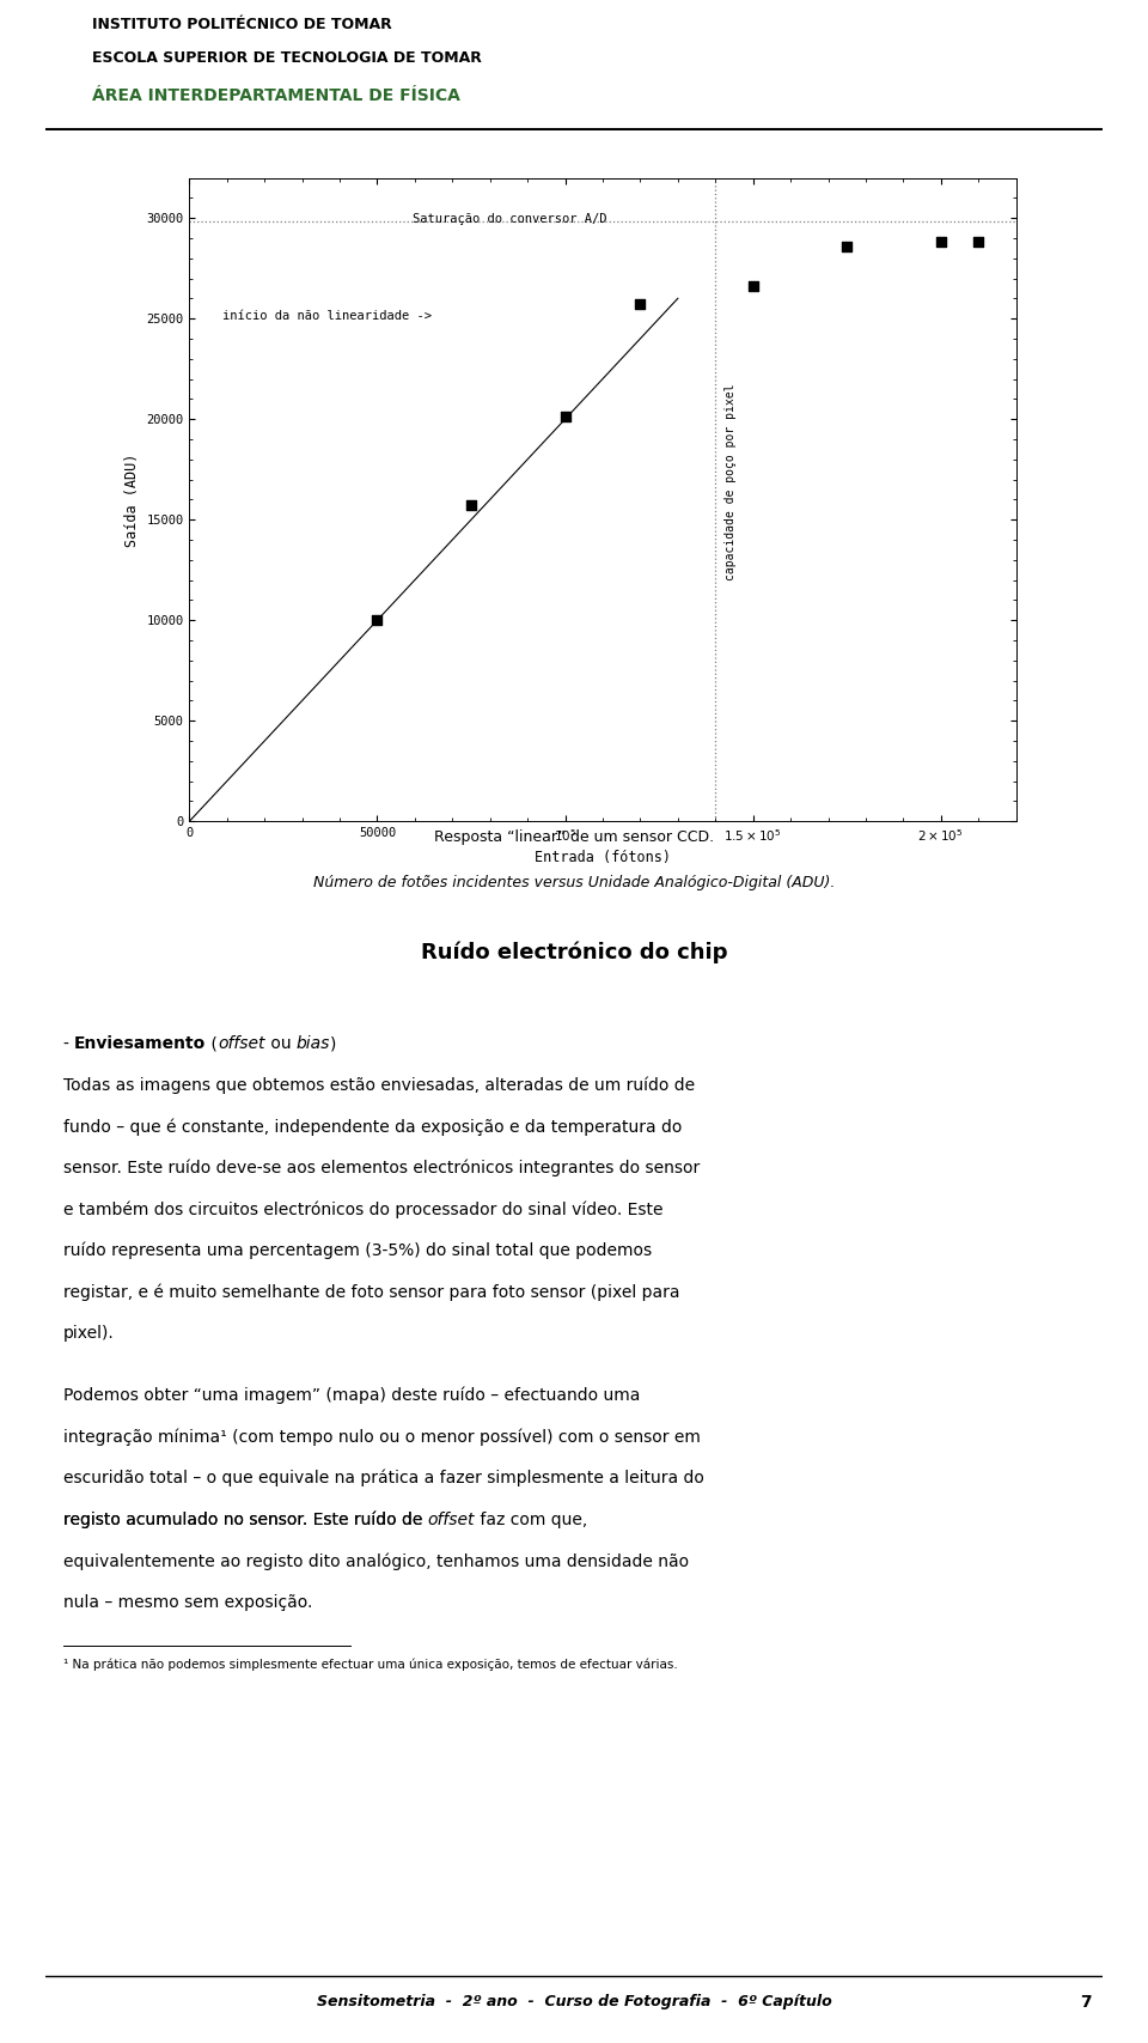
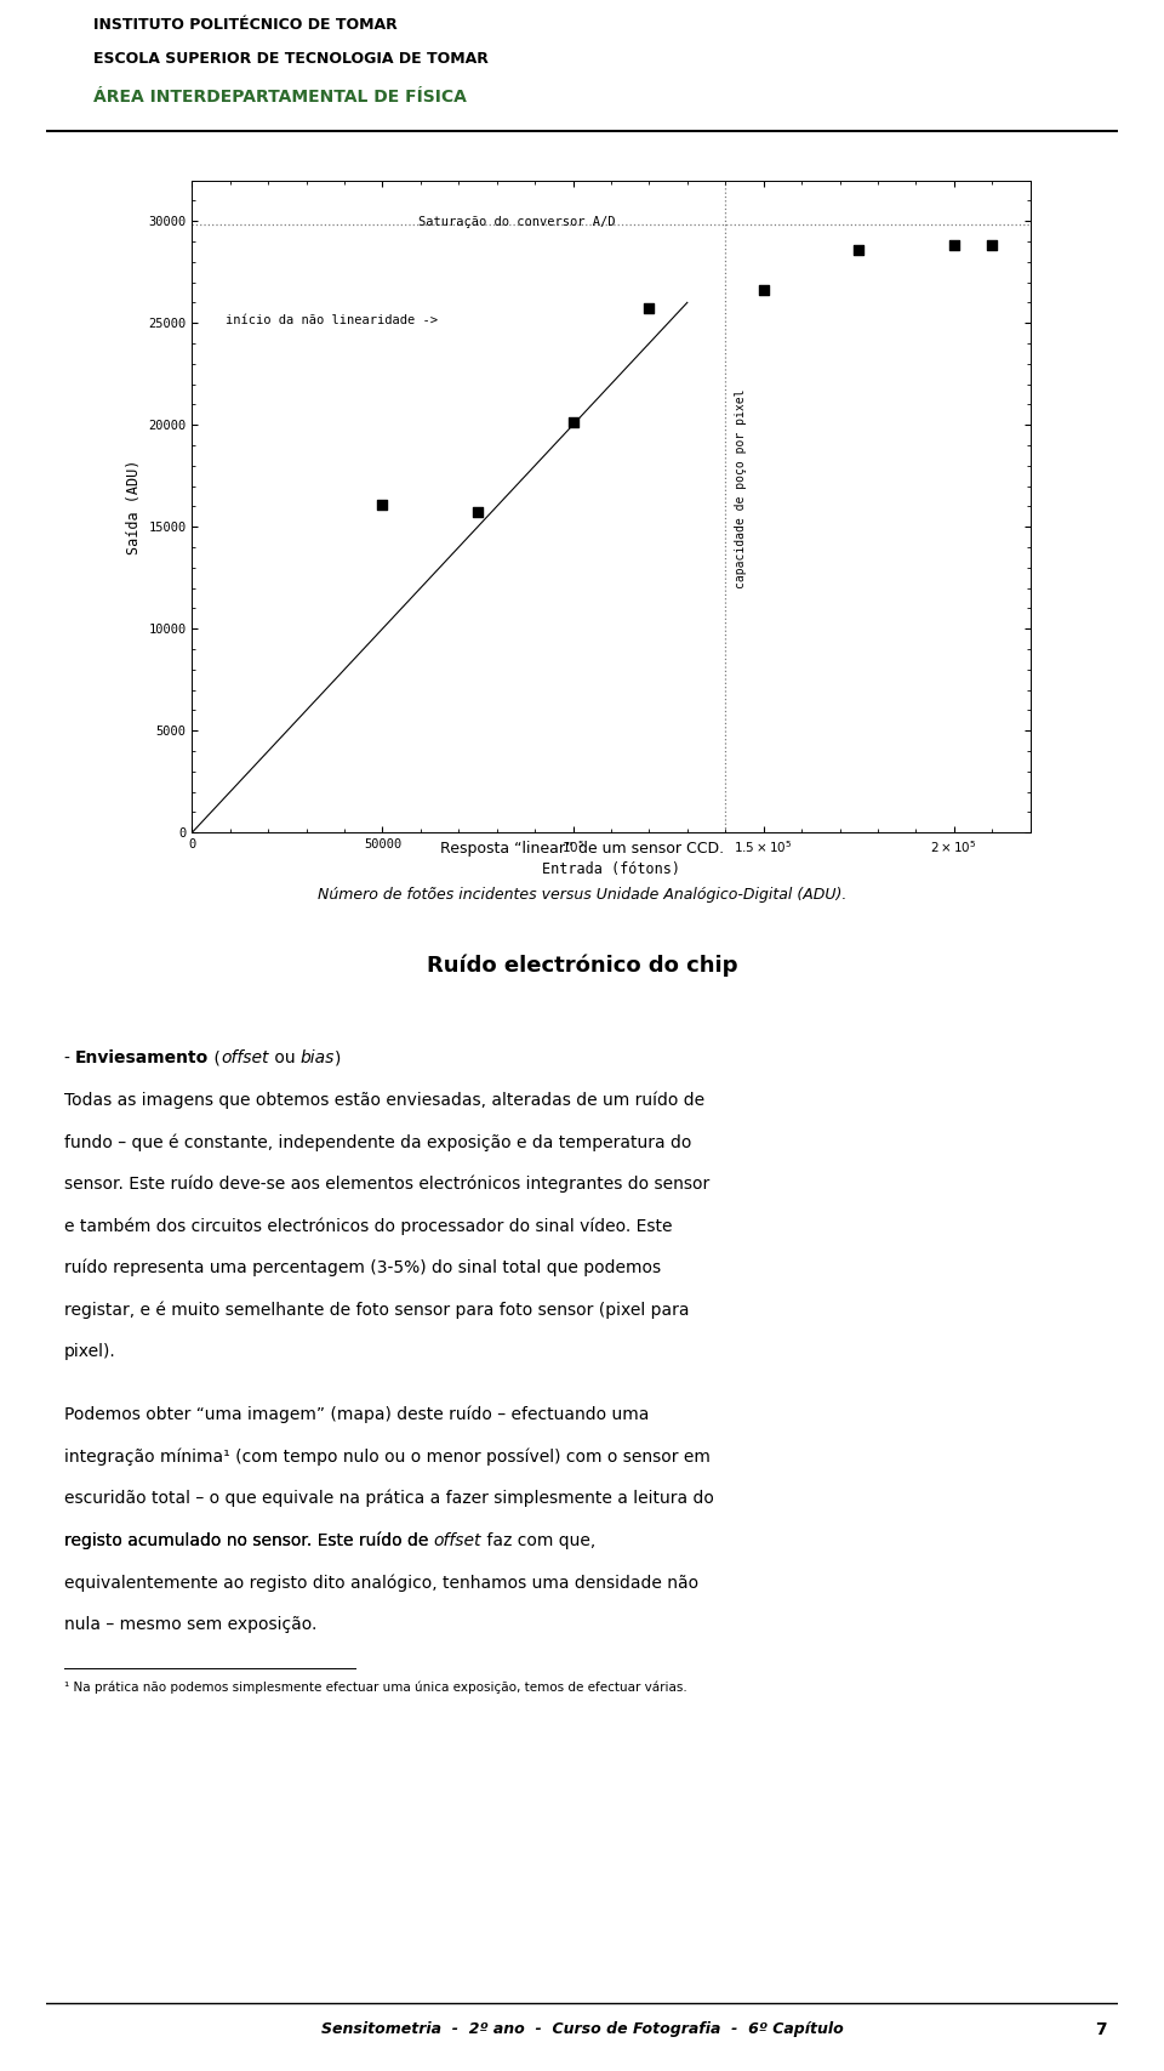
50000: 10000 -> 16100
